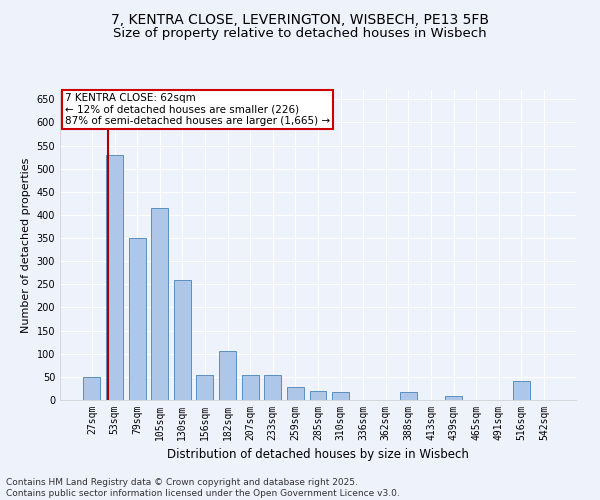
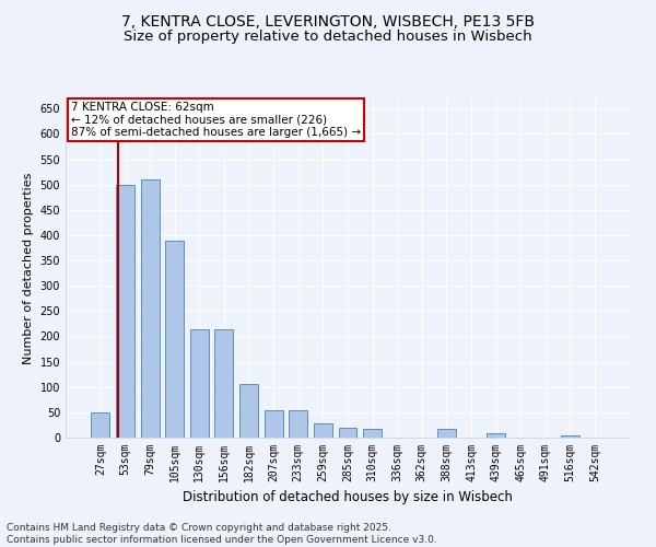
53sqm: 530 -> 500
79sqm: 350 -> 510
105sqm: 415 -> 390
130sqm: 260 -> 215
156sqm: 55 -> 215
516sqm: 40 -> 5
